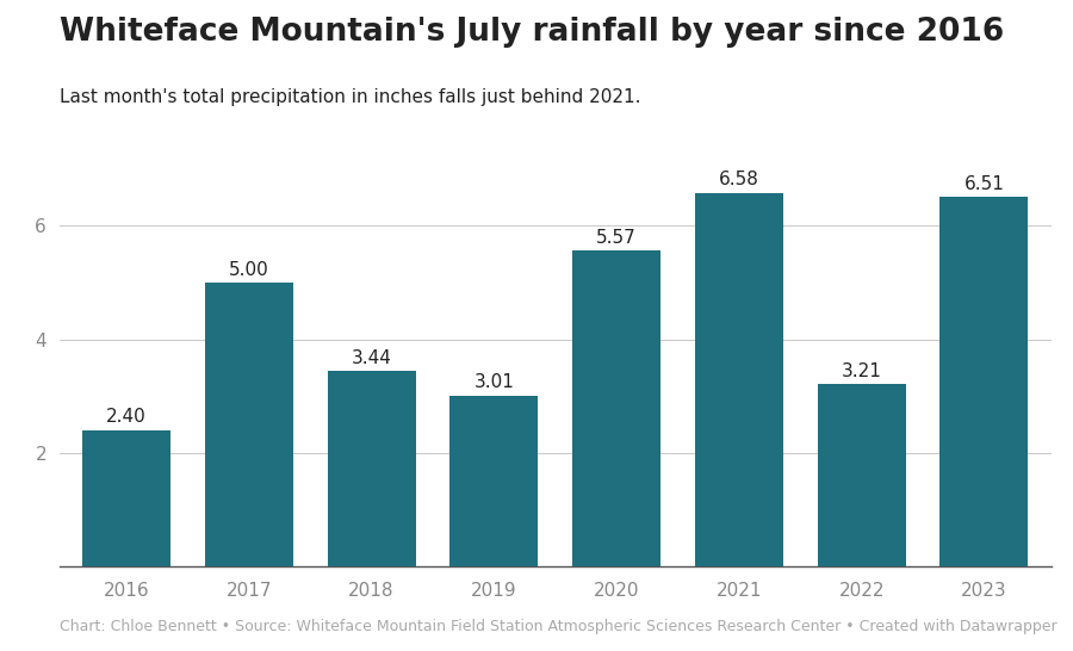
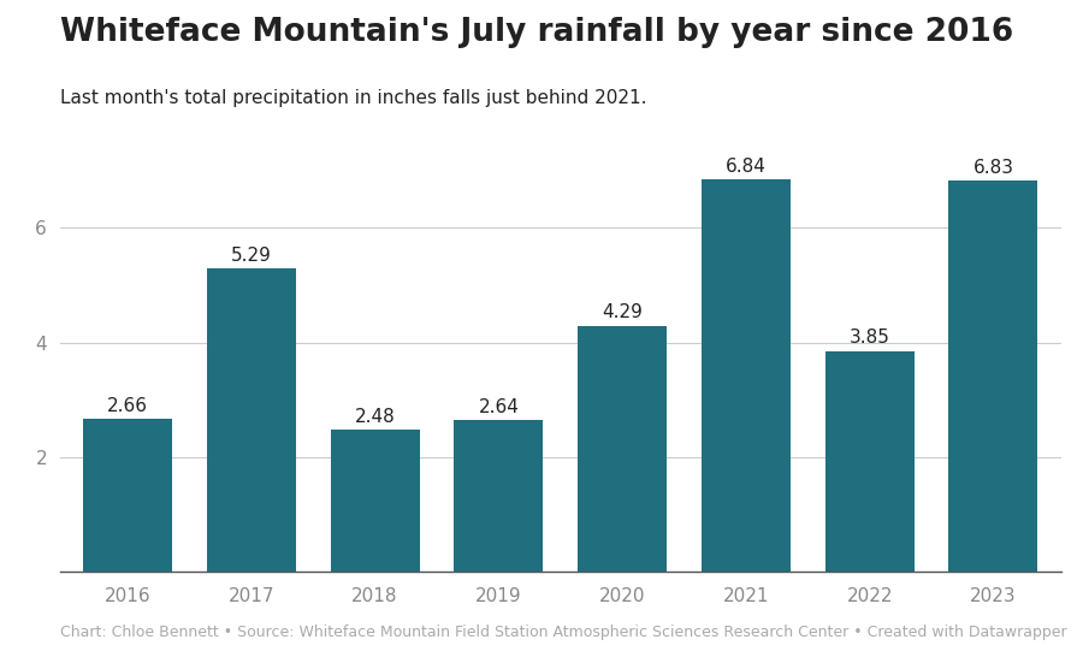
2016: 2.40 -> 2.66
2017: 5.00 -> 5.29
2018: 3.44 -> 2.48
2019: 3.01 -> 2.64
2020: 5.57 -> 4.29
2021: 6.58 -> 6.84
2022: 3.21 -> 3.85
2023: 6.51 -> 6.83
